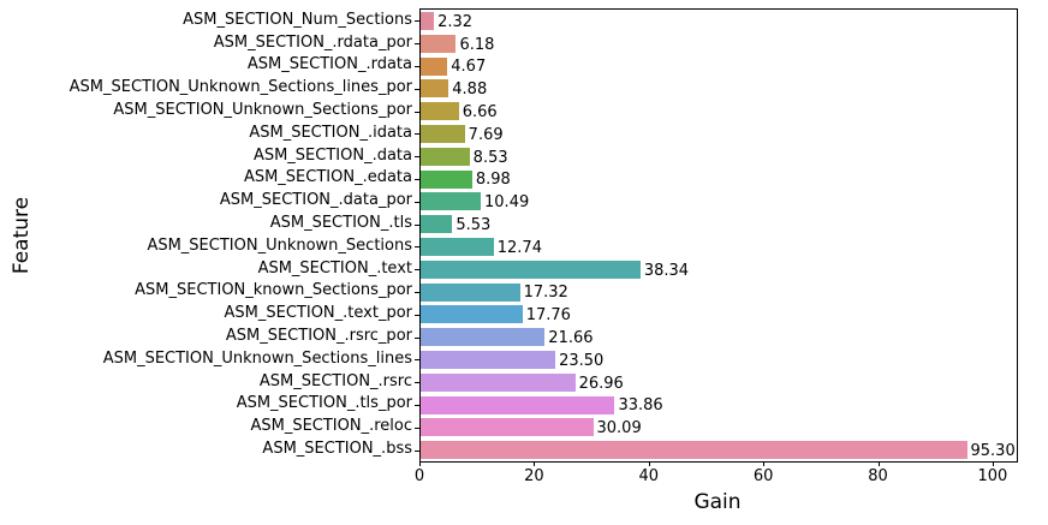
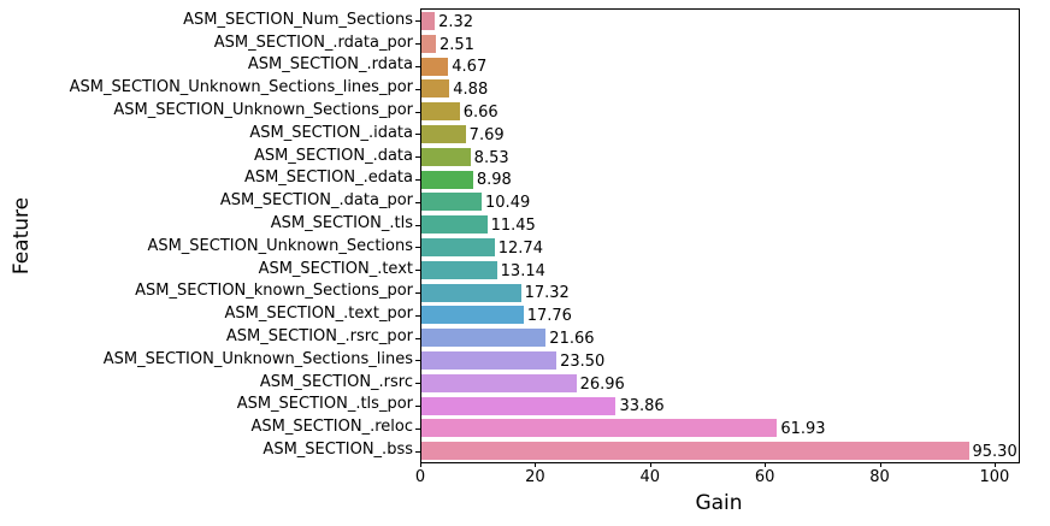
ASM_SECTION_.rdata_por: 6.18 -> 2.51
ASM_SECTION_.tls: 5.53 -> 11.45
ASM_SECTION_.text: 38.34 -> 13.14
ASM_SECTION_.reloc: 30.09 -> 61.93
